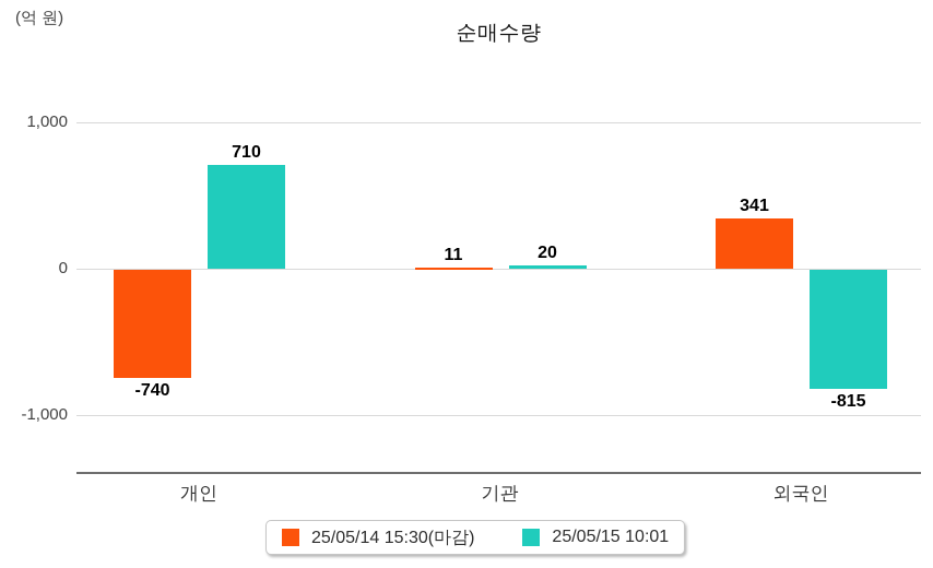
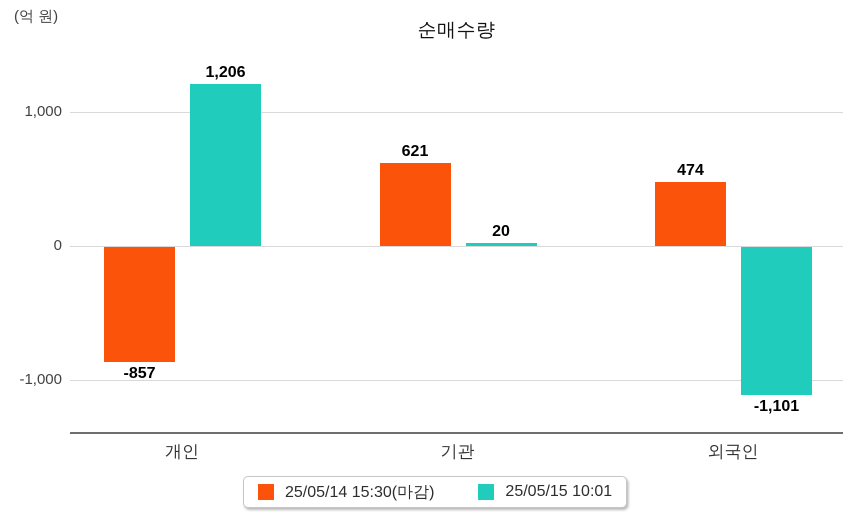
25/05/14 15:30(마감)/개인: -740 -> -857
25/05/15 10:01/개인: 710 -> 1,206
25/05/14 15:30(마감)/기관: 11 -> 621
25/05/14 15:30(마감)/외국인: 341 -> 474
25/05/15 10:01/외국인: -815 -> -1,101
